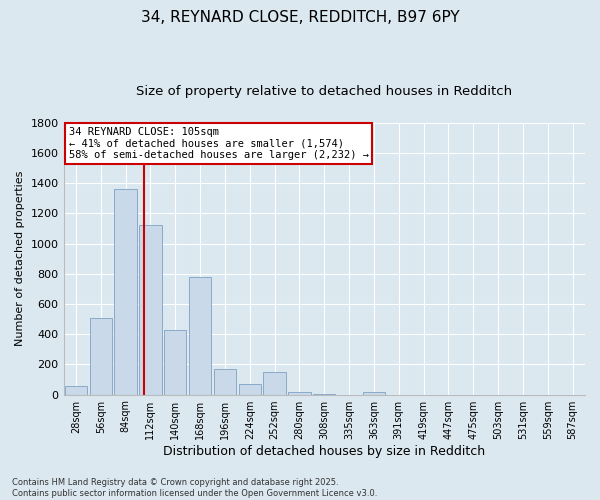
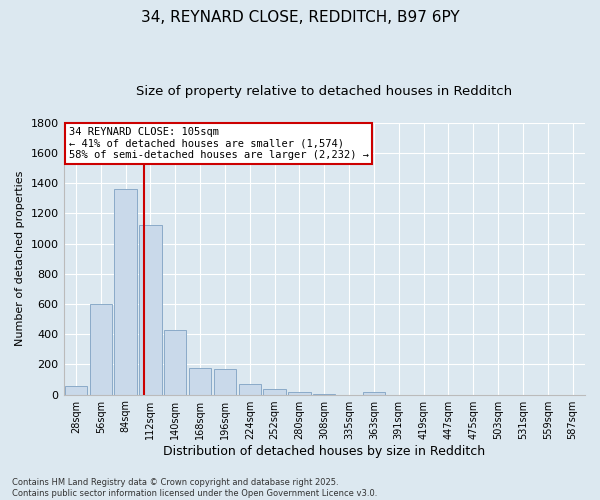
56sqm: 510 -> 600
168sqm: 780 -> 180
252sqm: 150 -> 40
